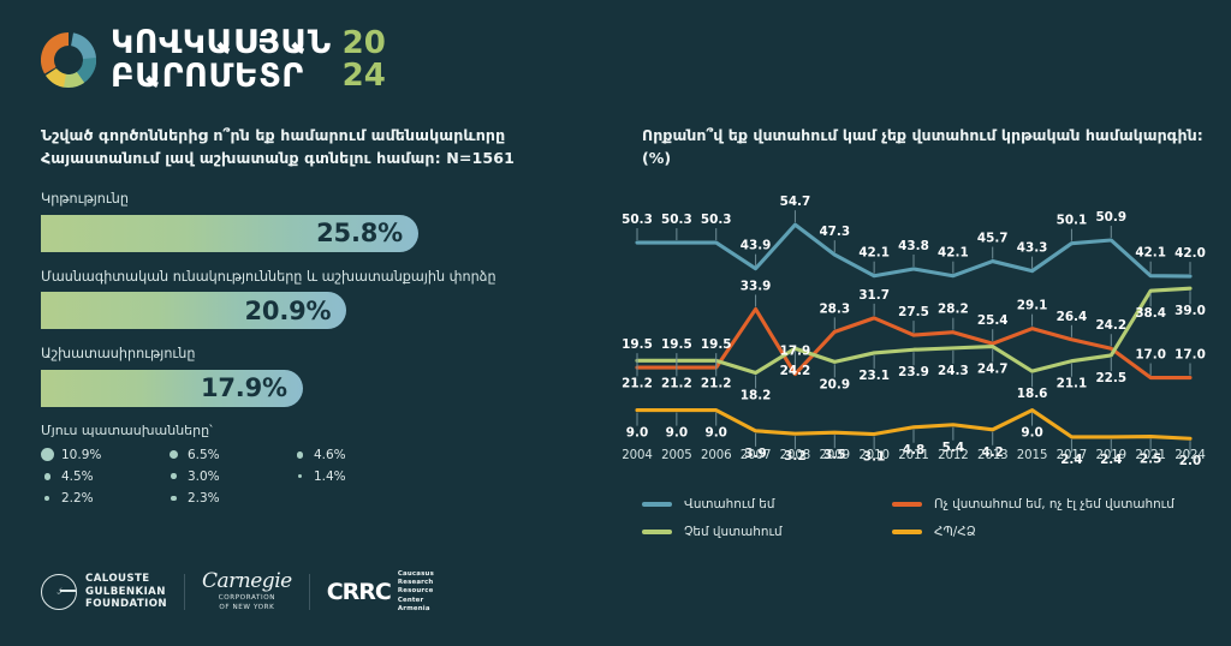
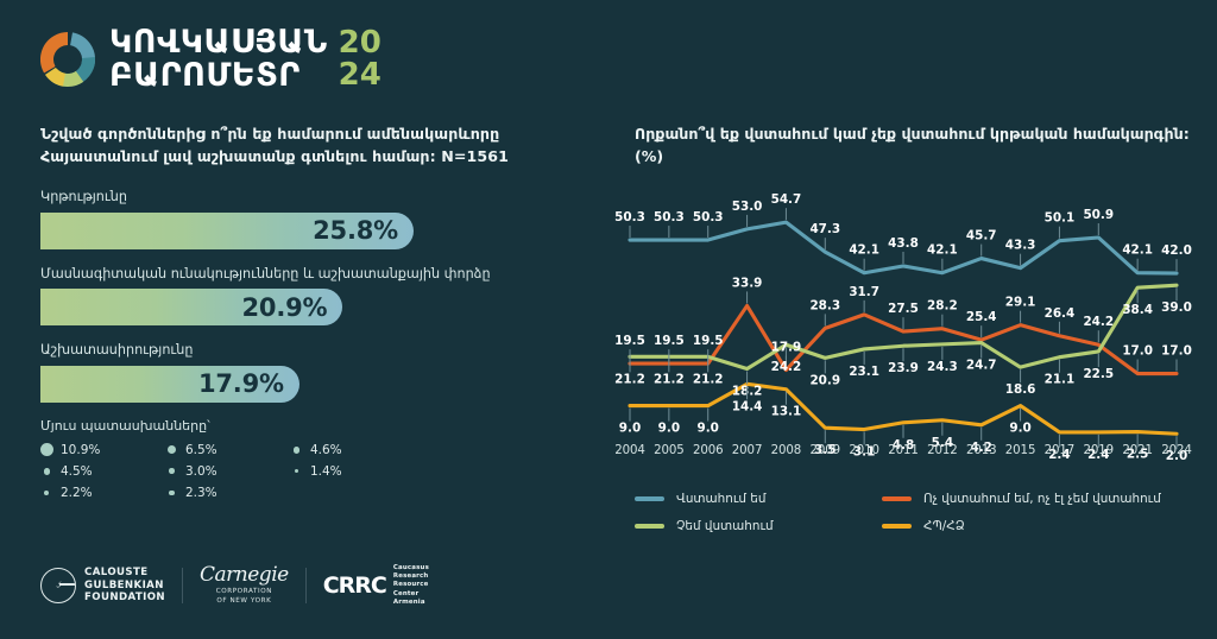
Վստահում եմ/2007: 43.9 -> 53.0
ՀՊ/ՀՁ/2007: 3.9 -> 14.4
ՀՊ/ՀՁ/2008: 3.2 -> 13.1
